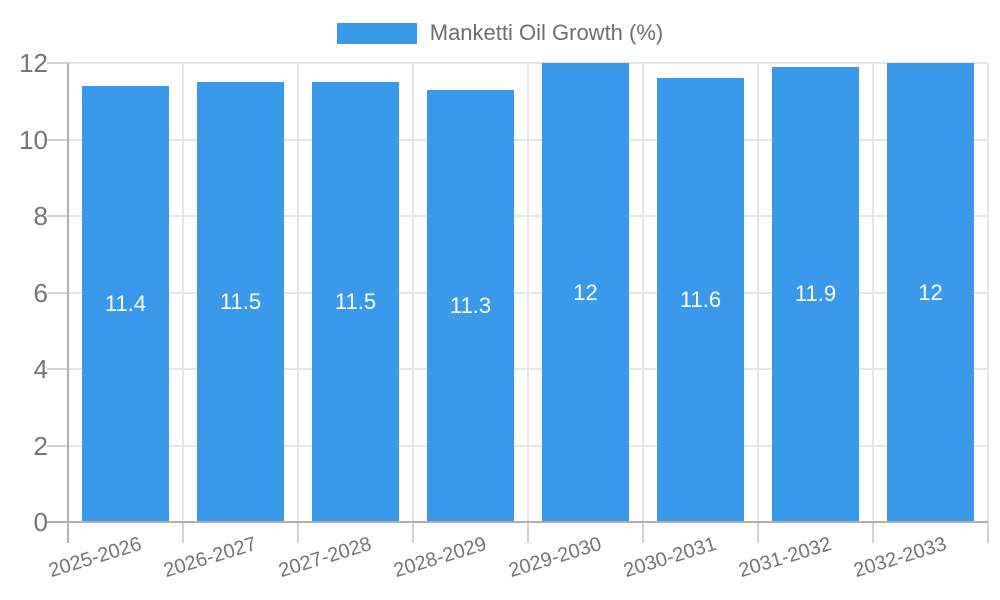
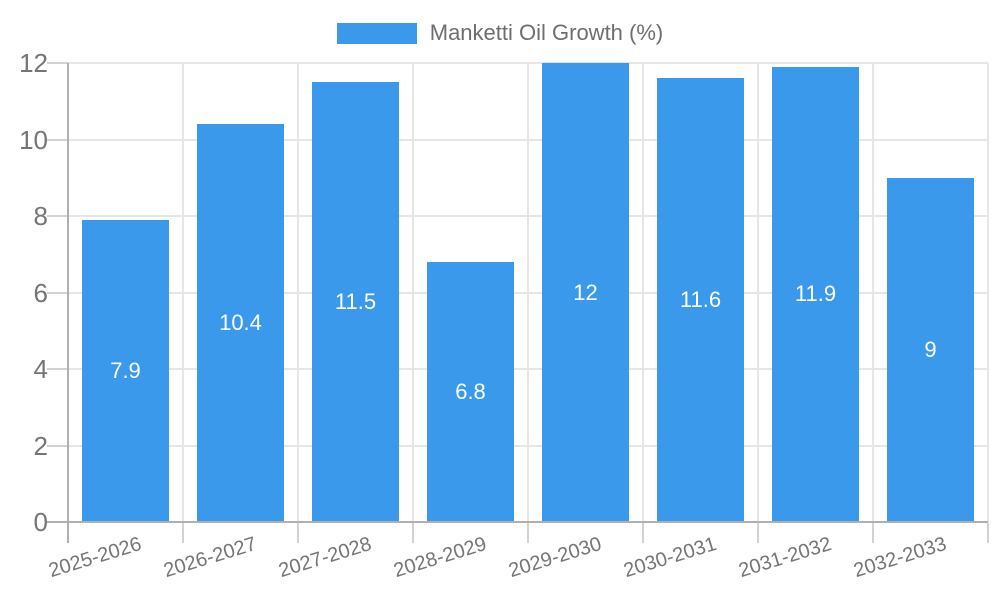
2025-2026: 11.4 -> 7.9
2026-2027: 11.5 -> 10.4
2028-2029: 11.3 -> 6.8
2032-2033: 12 -> 9
